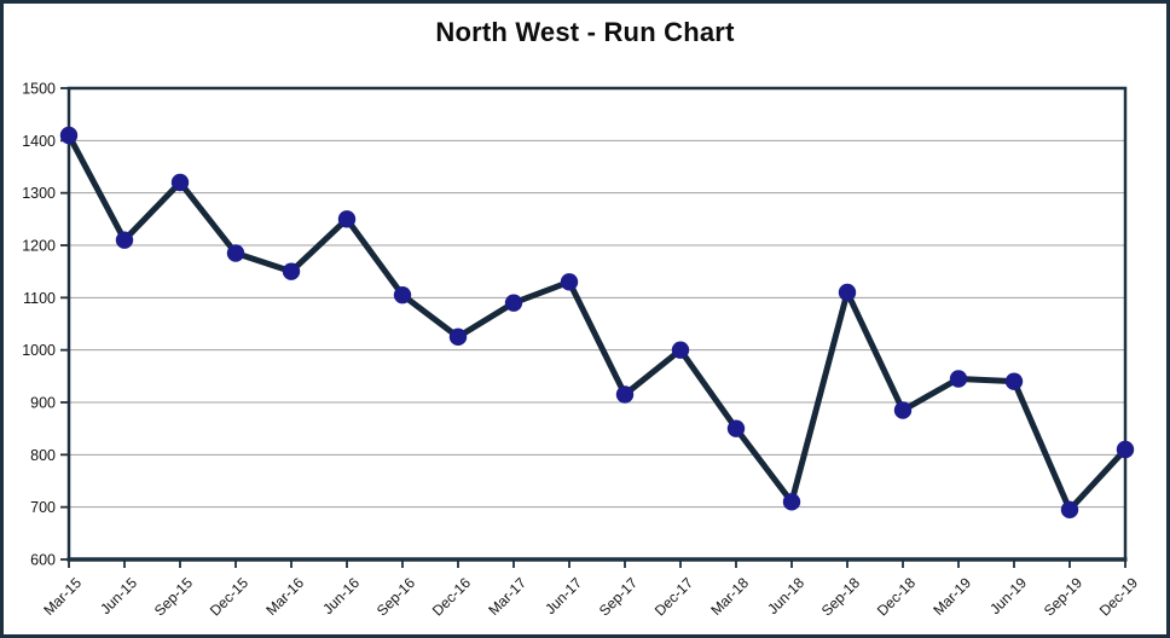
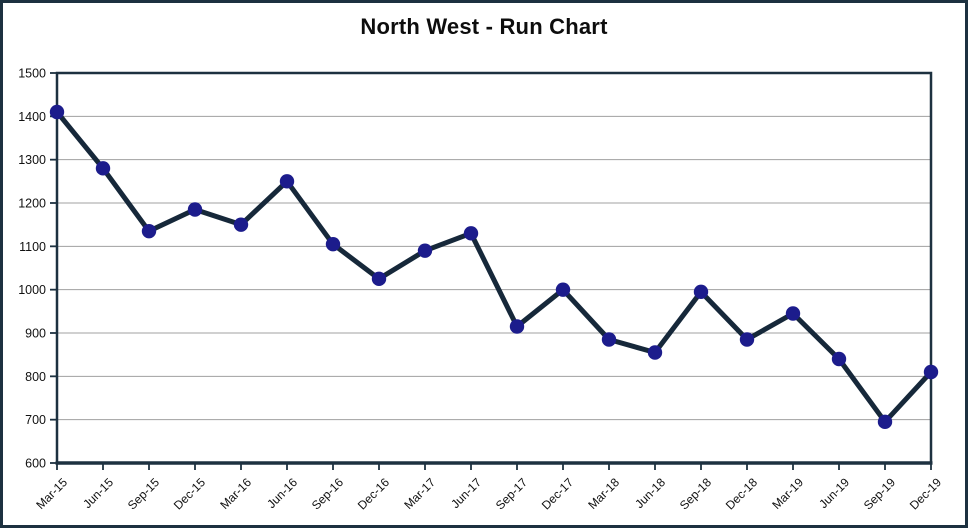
Jun-15: 1210 -> 1280
Sep-15: 1320 -> 1140
Mar-18: 850 -> 880
Jun-18: 710 -> 860
Sep-18: 1110 -> 1000
Jun-19: 940 -> 840
